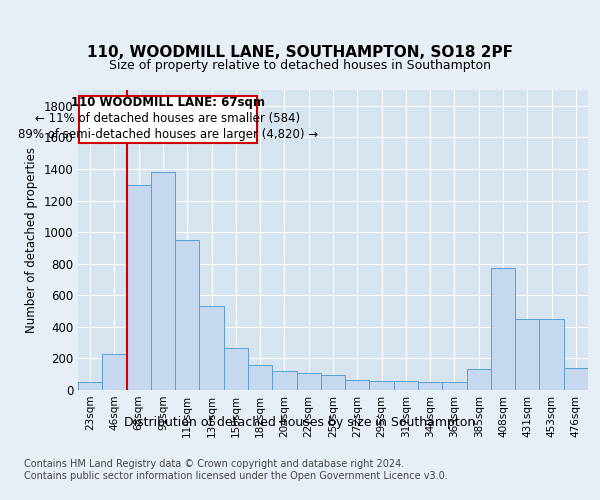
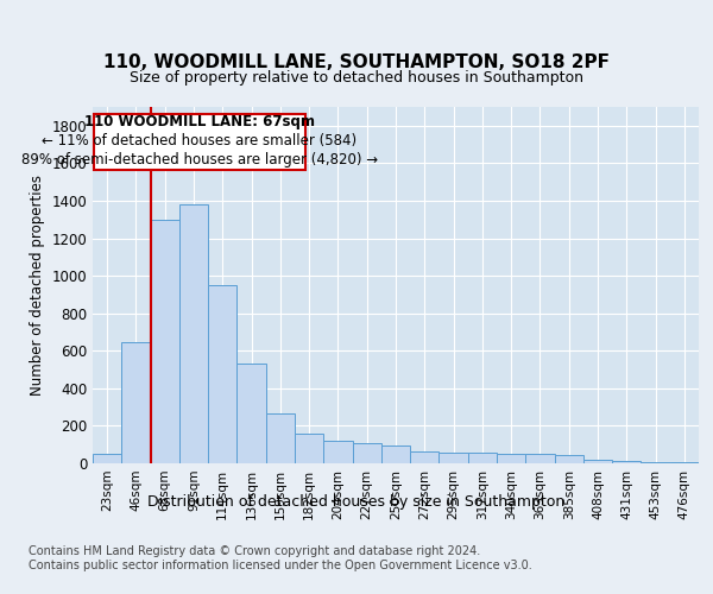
46sqm: 230 -> 640
385sqm: 130 -> 40
408sqm: 770 -> 20
431sqm: 450 -> 10
453sqm: 450 -> 0
476sqm: 140 -> 0
